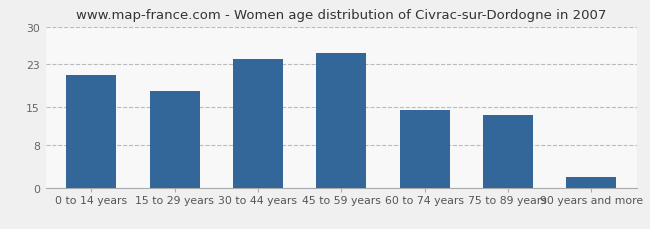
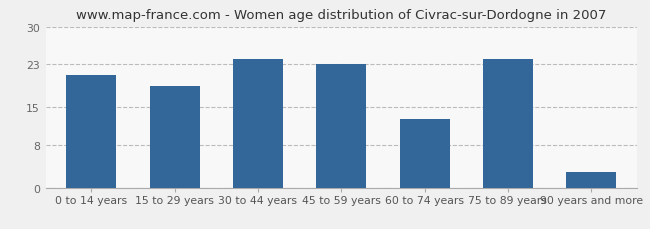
15 to 29 years: 18.0 -> 19.0
45 to 59 years: 25.0 -> 23.0
60 to 74 years: 14.5 -> 12.8
75 to 89 years: 13.5 -> 24.0
90 years and more: 2.0 -> 3.0
